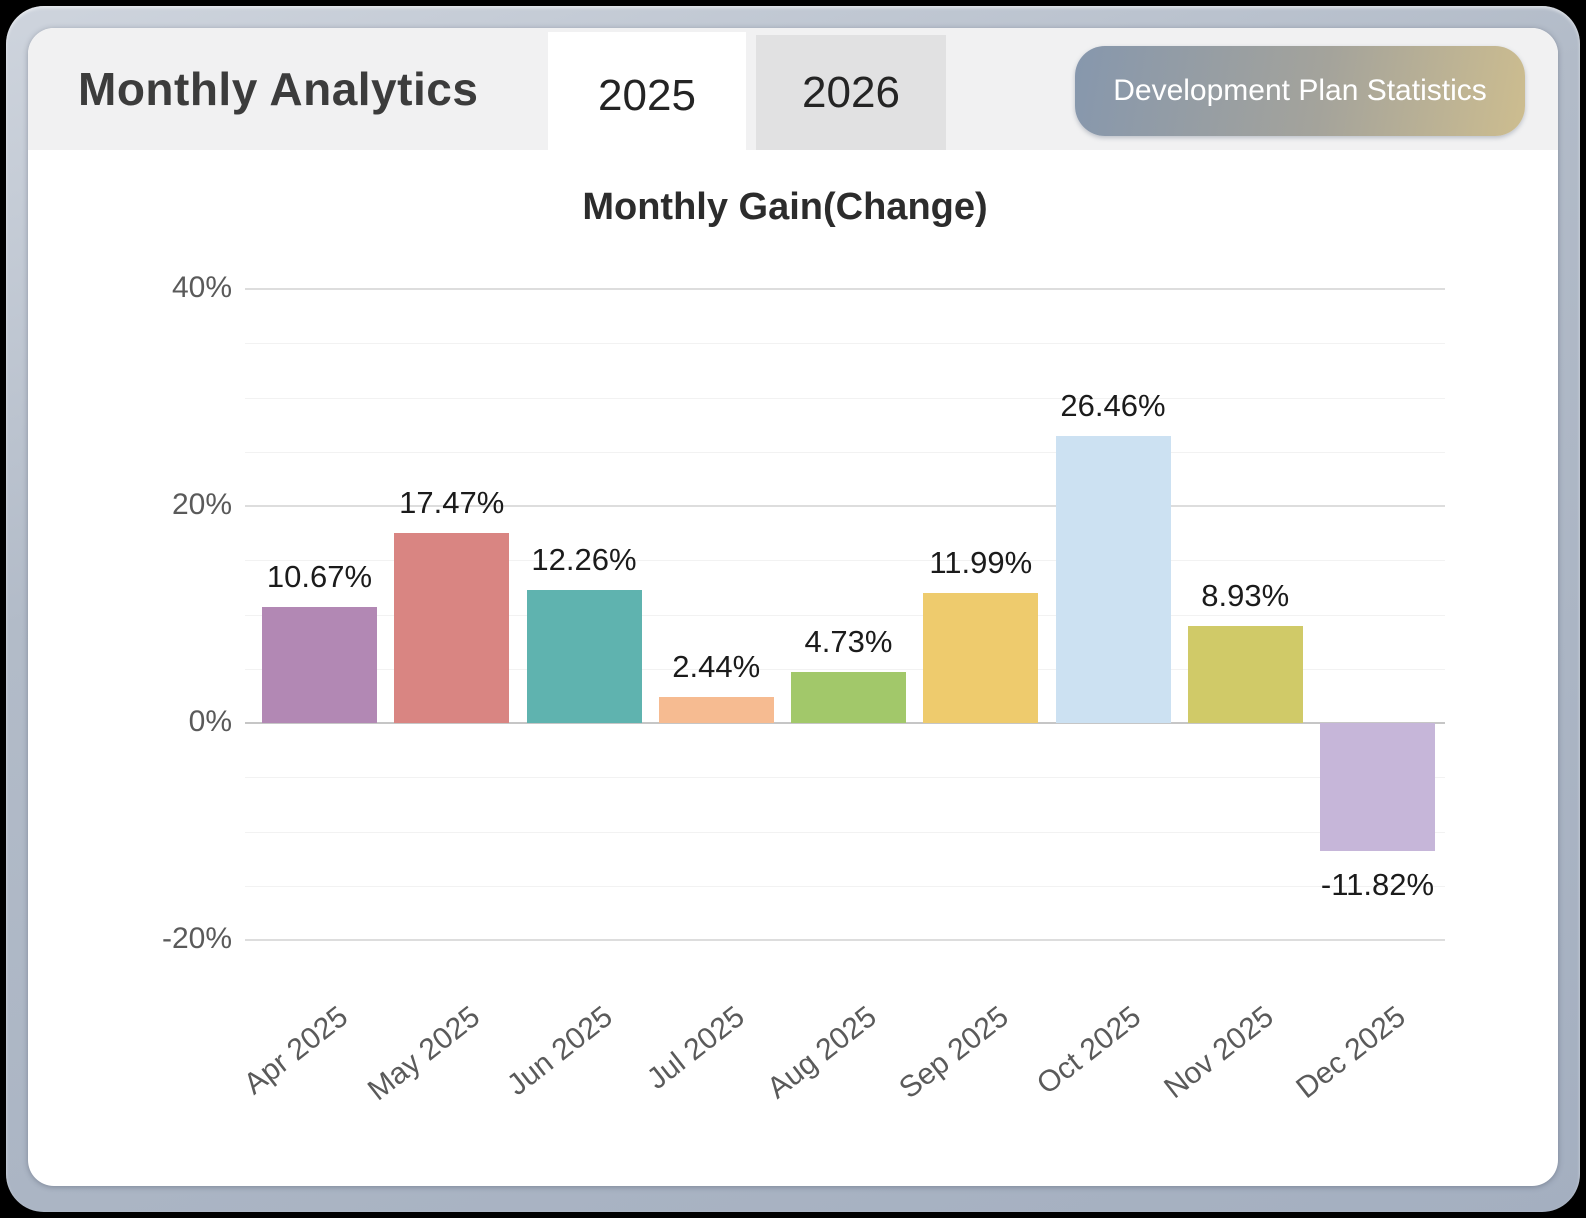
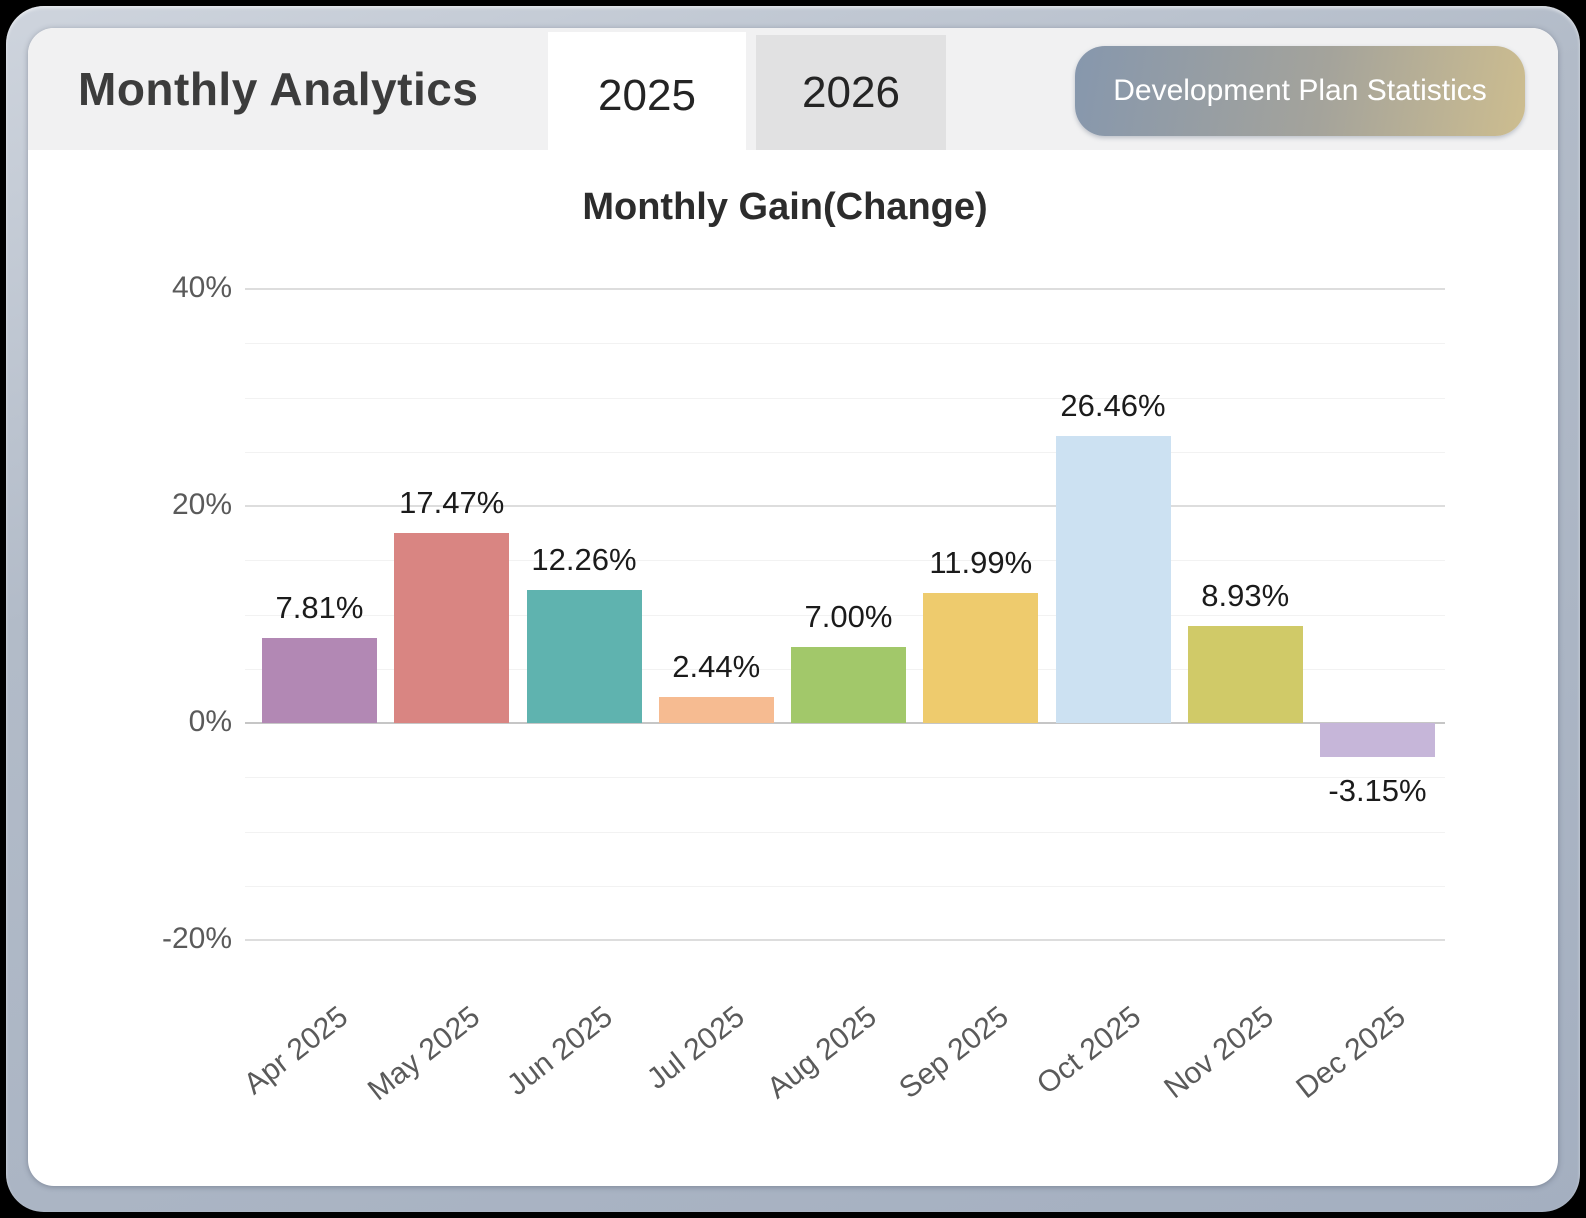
Apr 2025: 10.67% -> 7.81%
Aug 2025: 4.73% -> 7.00%
Dec 2025: -11.82% -> -3.15%
